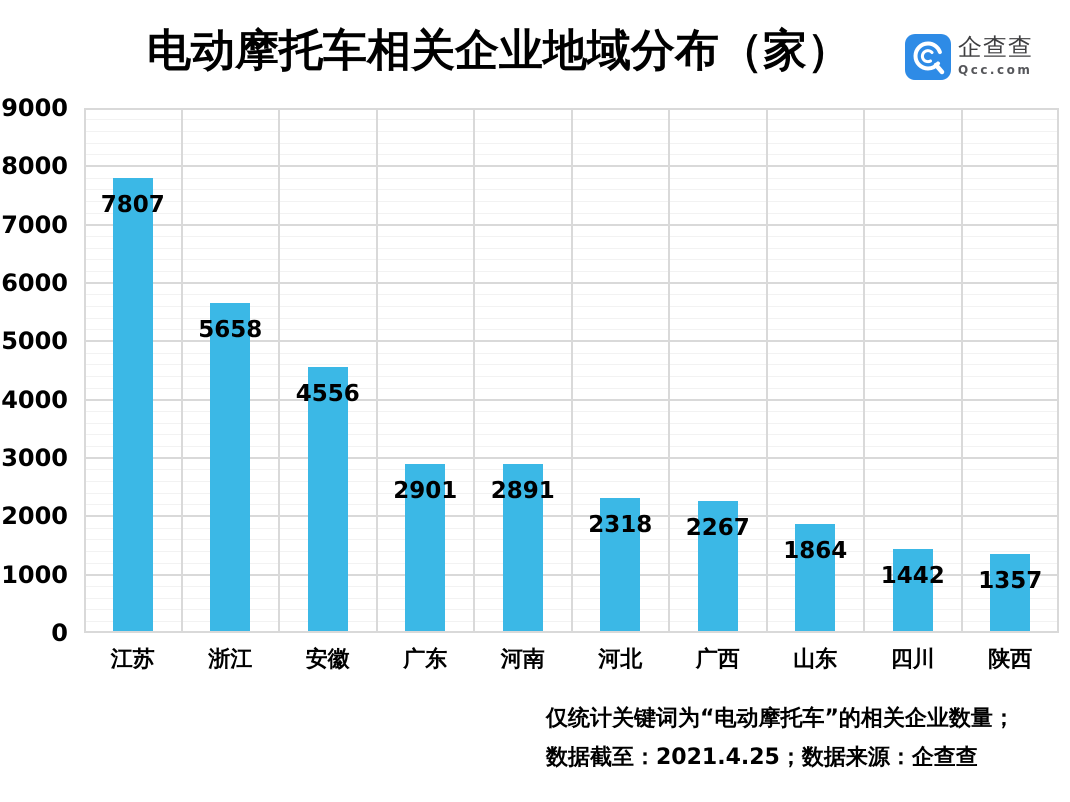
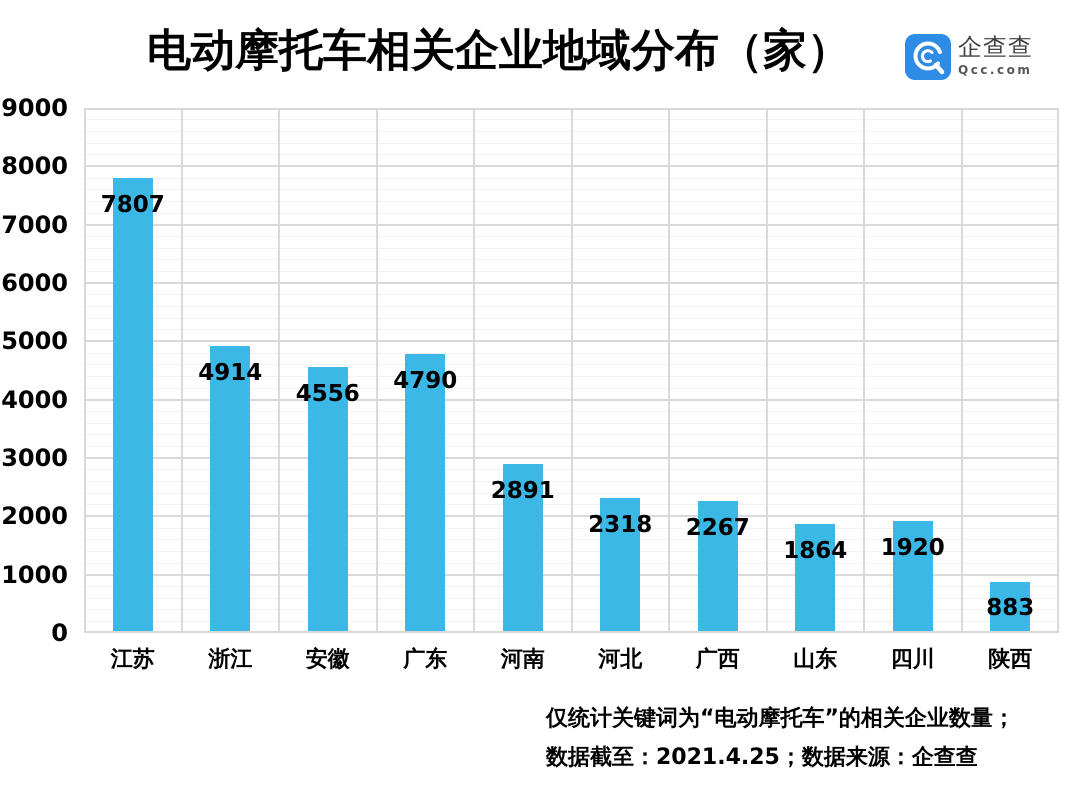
浙江: 5658 -> 4914
广东: 2901 -> 4790
四川: 1442 -> 1920
陕西: 1357 -> 883
